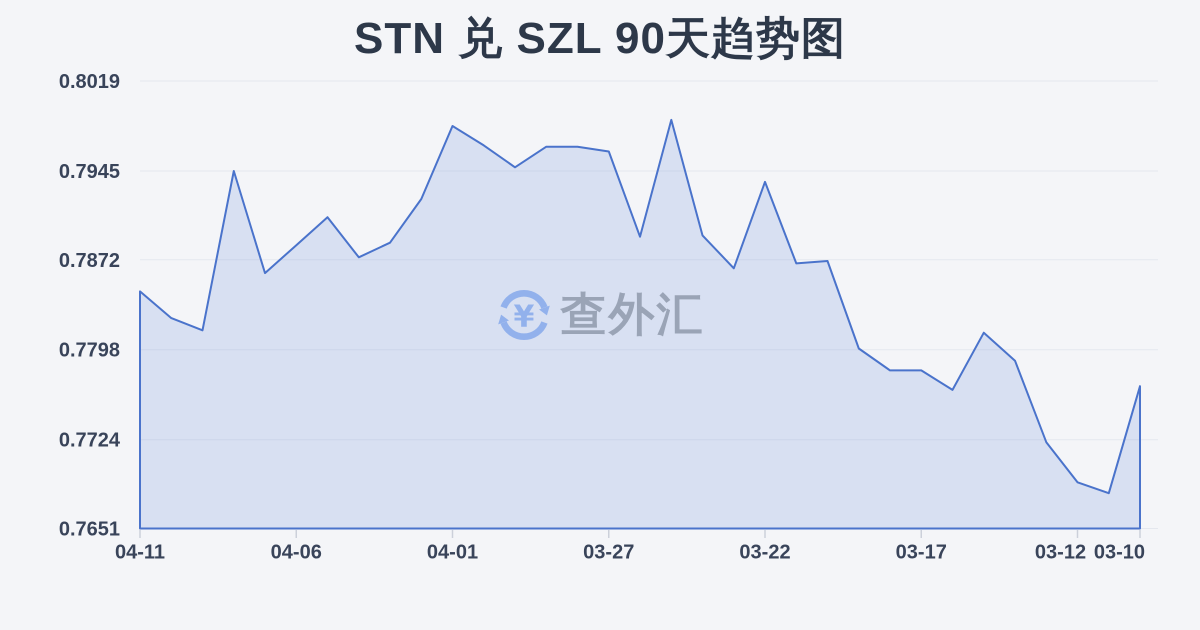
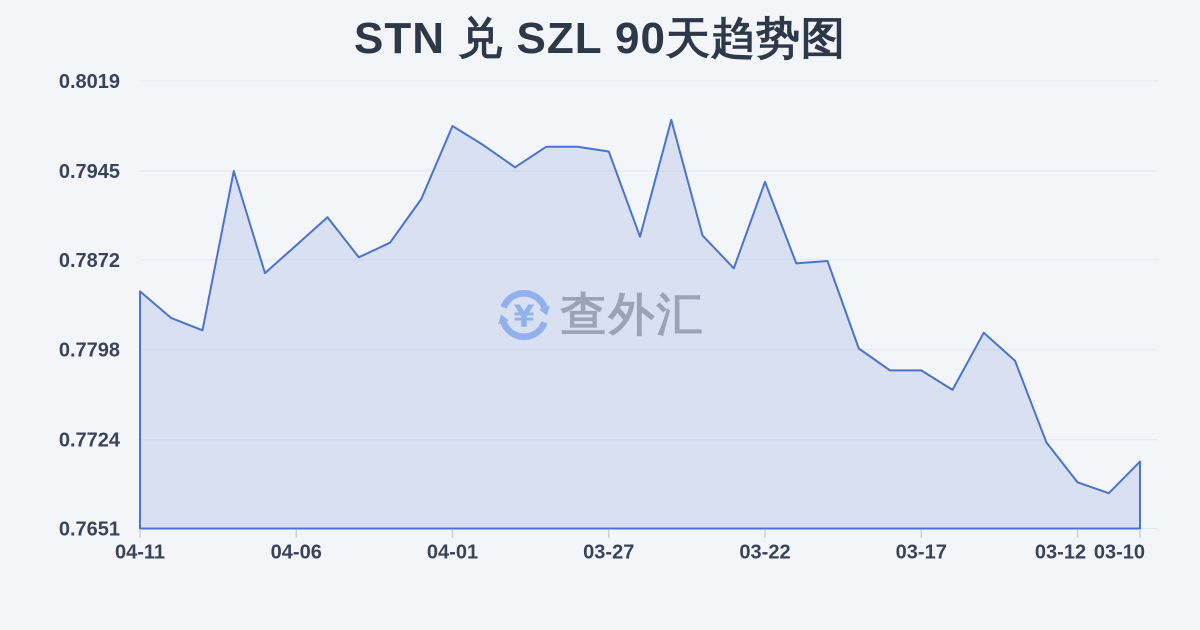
03-10: 0.7768 -> 0.7706
